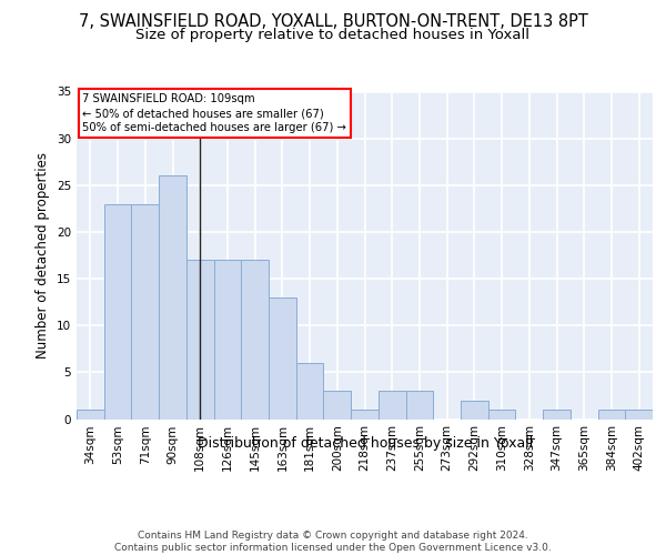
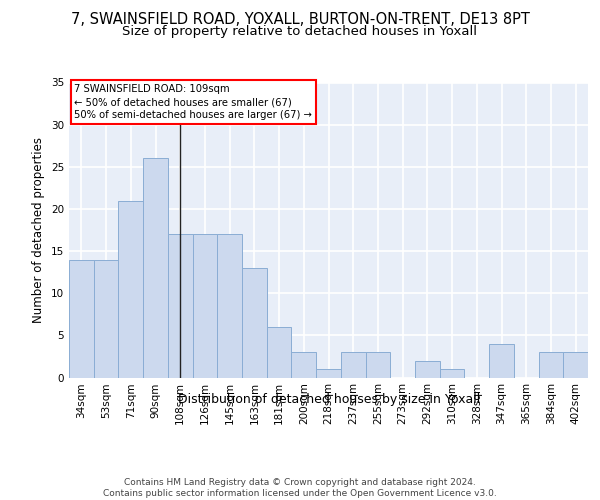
34sqm: 1 -> 14
53sqm: 23 -> 14
71sqm: 23 -> 21
347sqm: 1 -> 4
384sqm: 1 -> 3
402sqm: 1 -> 3
